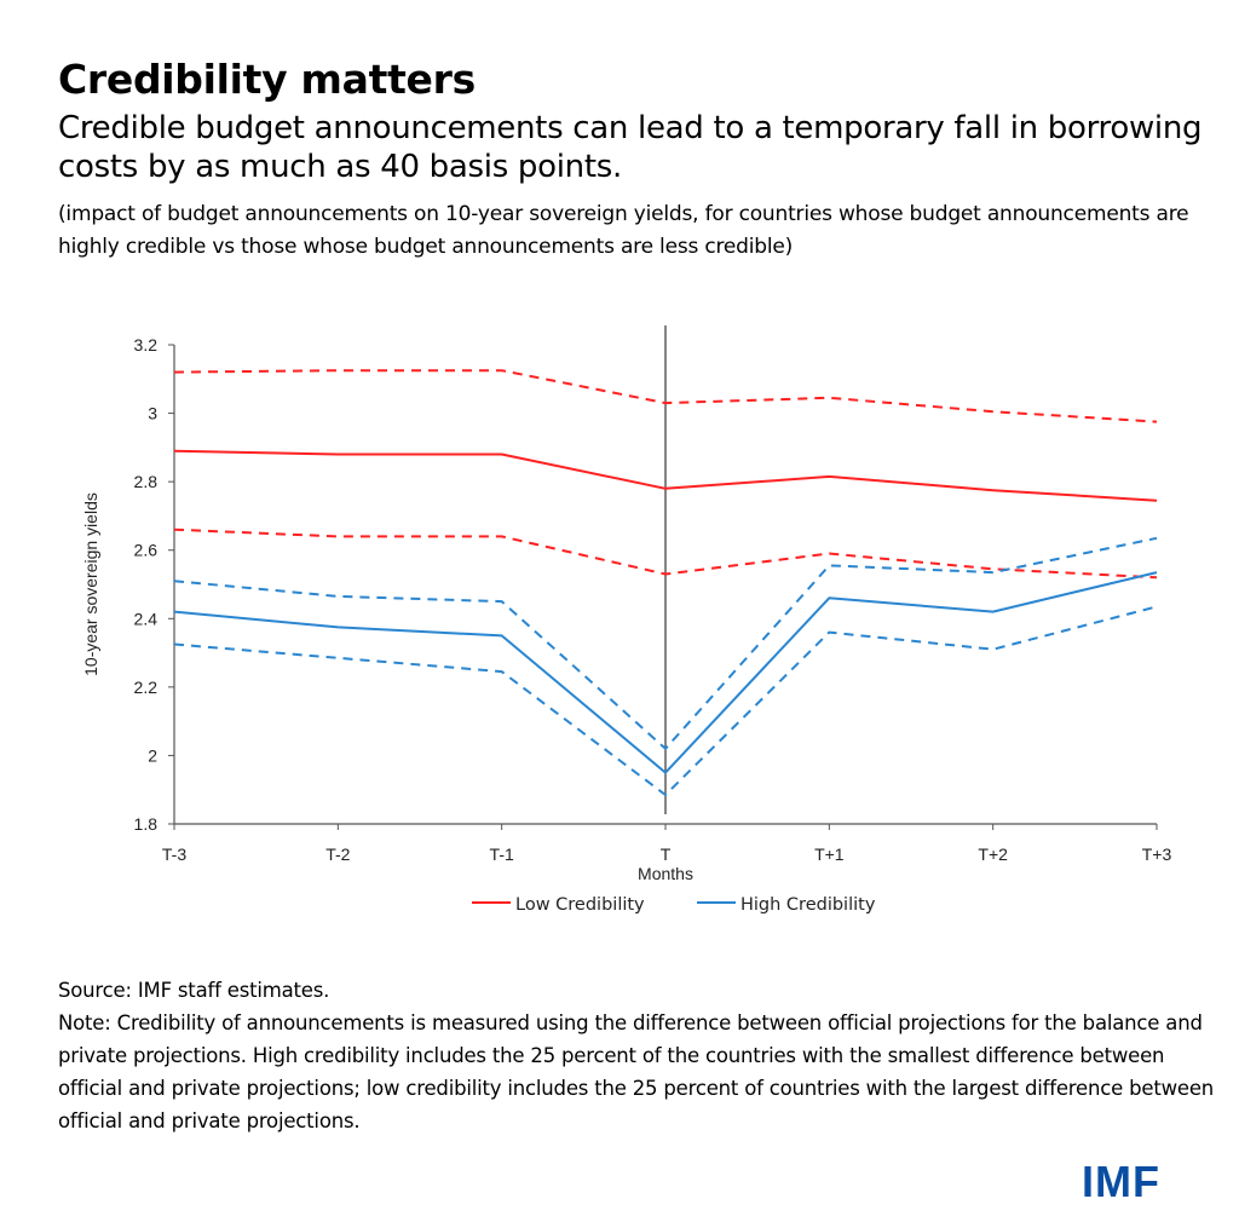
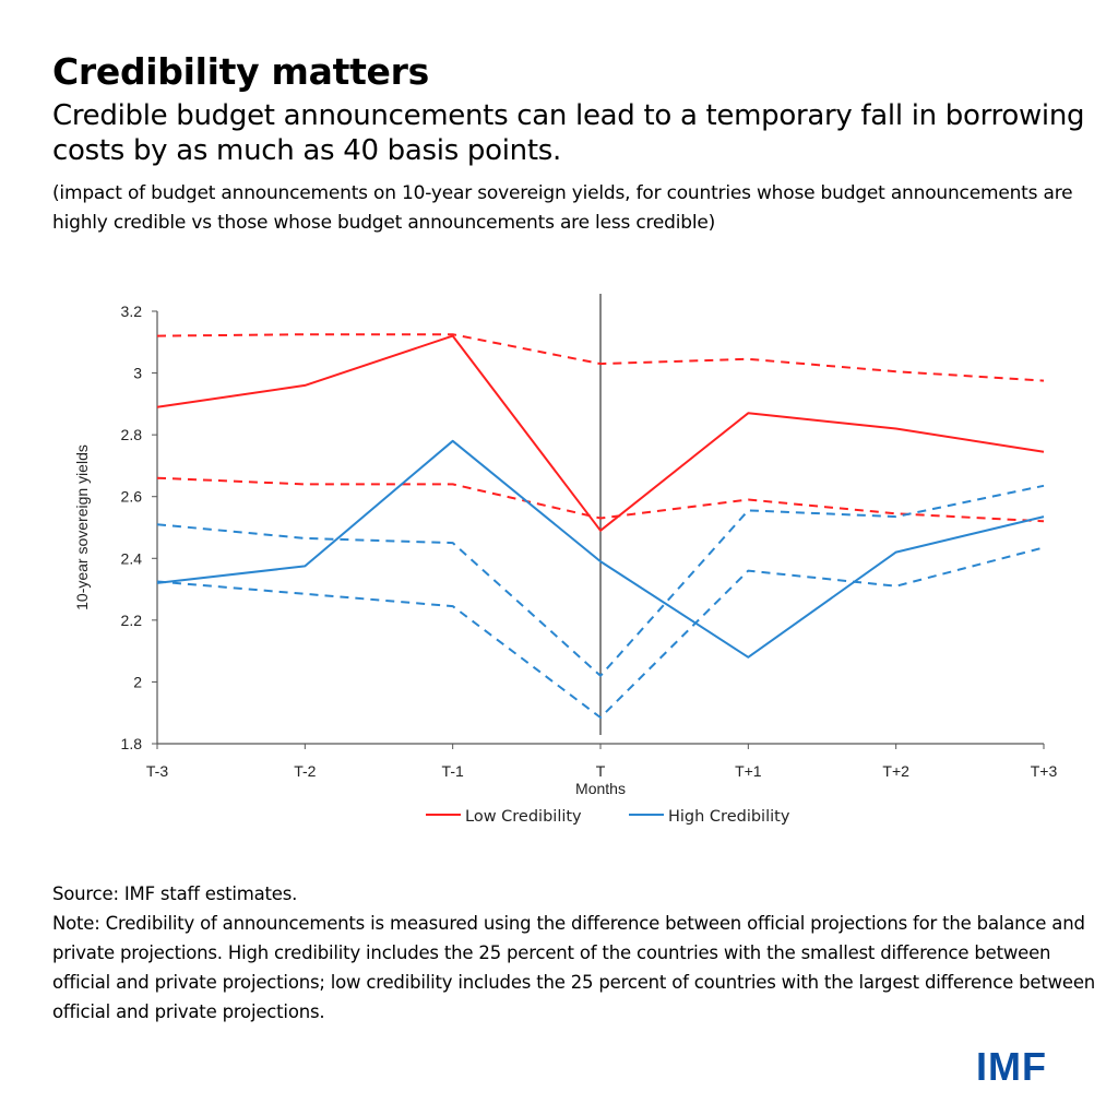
High Credibility/T-3: 2.42 -> 2.32
Low Credibility/T-2: 2.88 -> 2.96
Low Credibility/T-1: 2.88 -> 3.12
High Credibility/T-1: 2.35 -> 2.78
Low Credibility/T: 2.78 -> 2.49
High Credibility/T: 1.95 -> 2.39
Low Credibility/T+1: 2.81 -> 2.87
High Credibility/T+1: 2.46 -> 2.08
Low Credibility/T+2: 2.77 -> 2.82
